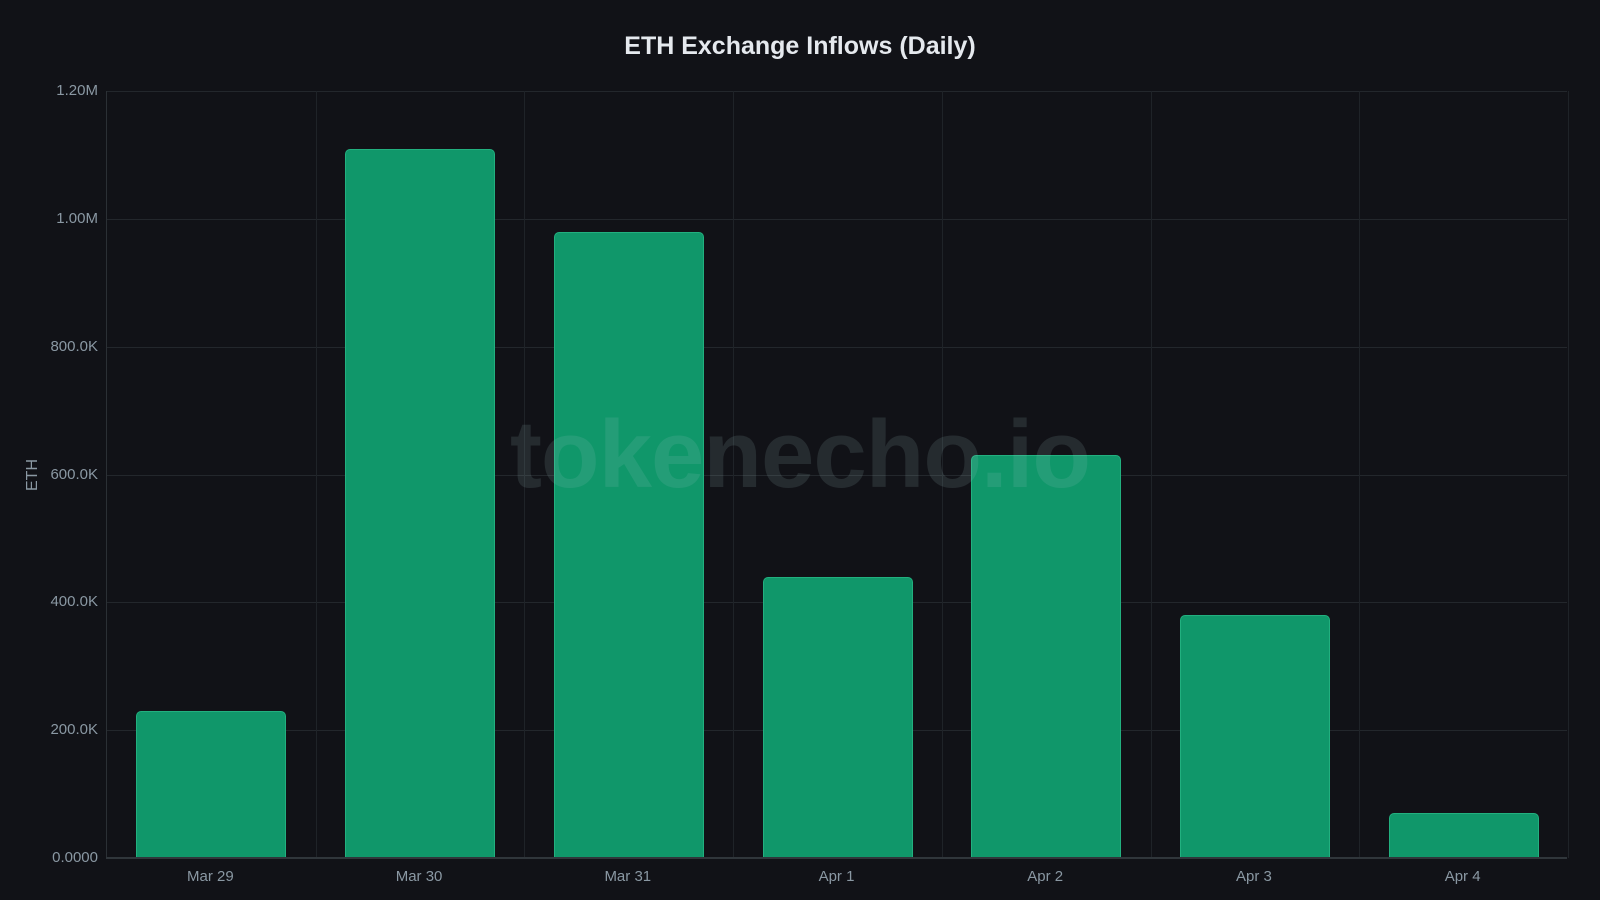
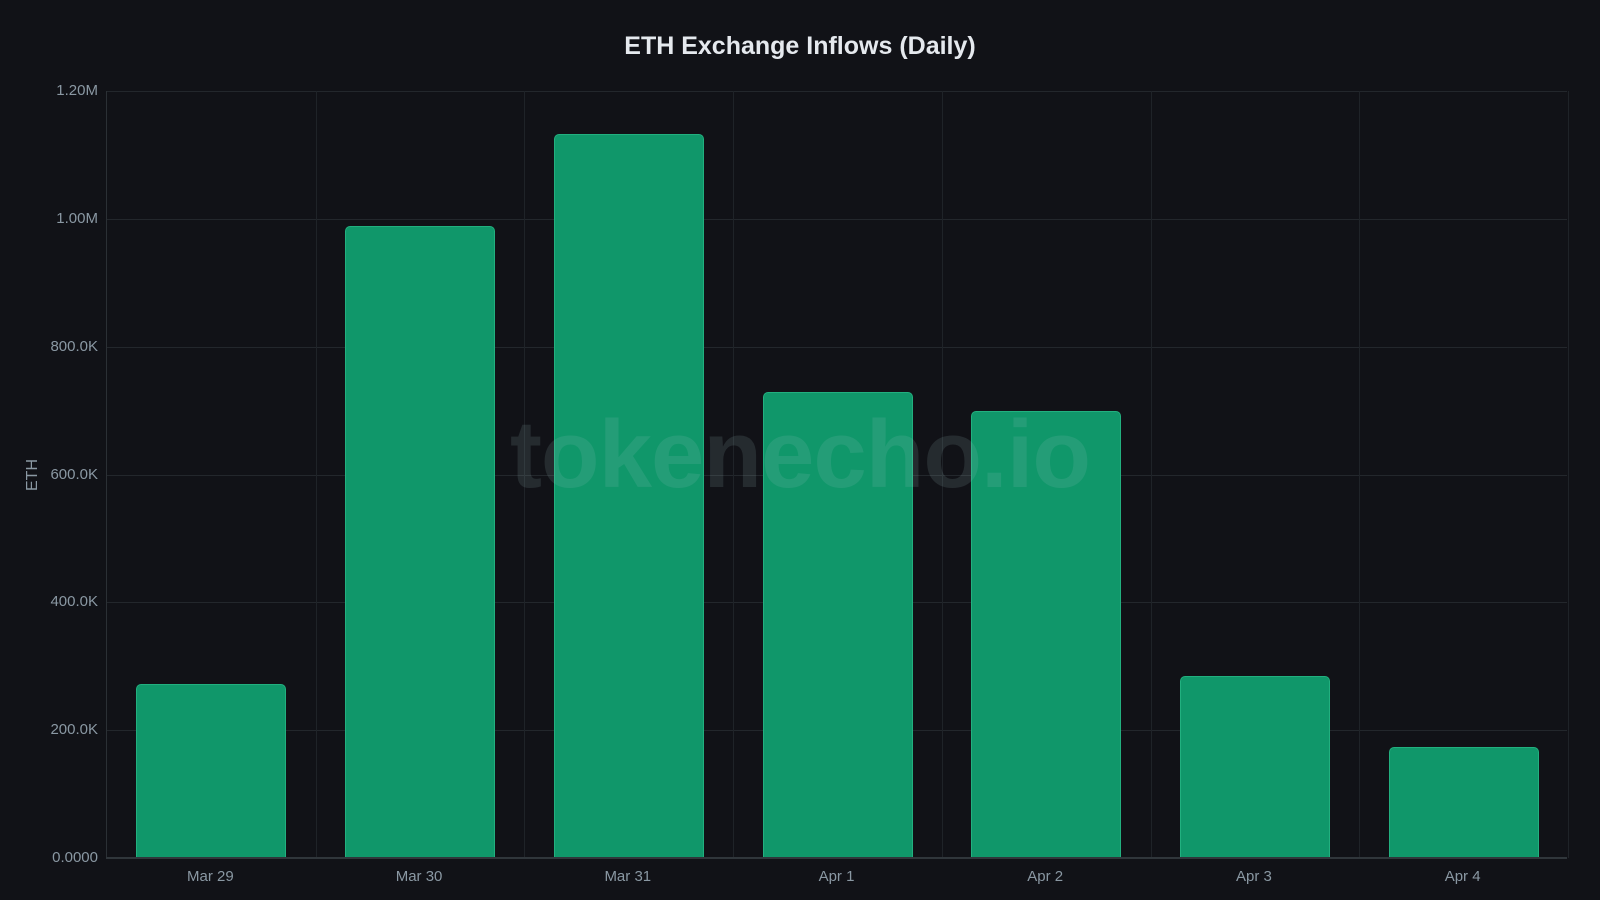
Mar 29: 230K -> 270K
Mar 30: 1110K -> 990K
Mar 31: 980K -> 1130K
Apr 1: 440K -> 730K
Apr 2: 630K -> 700K
Apr 3: 380K -> 280K
Apr 4: 70K -> 170K
